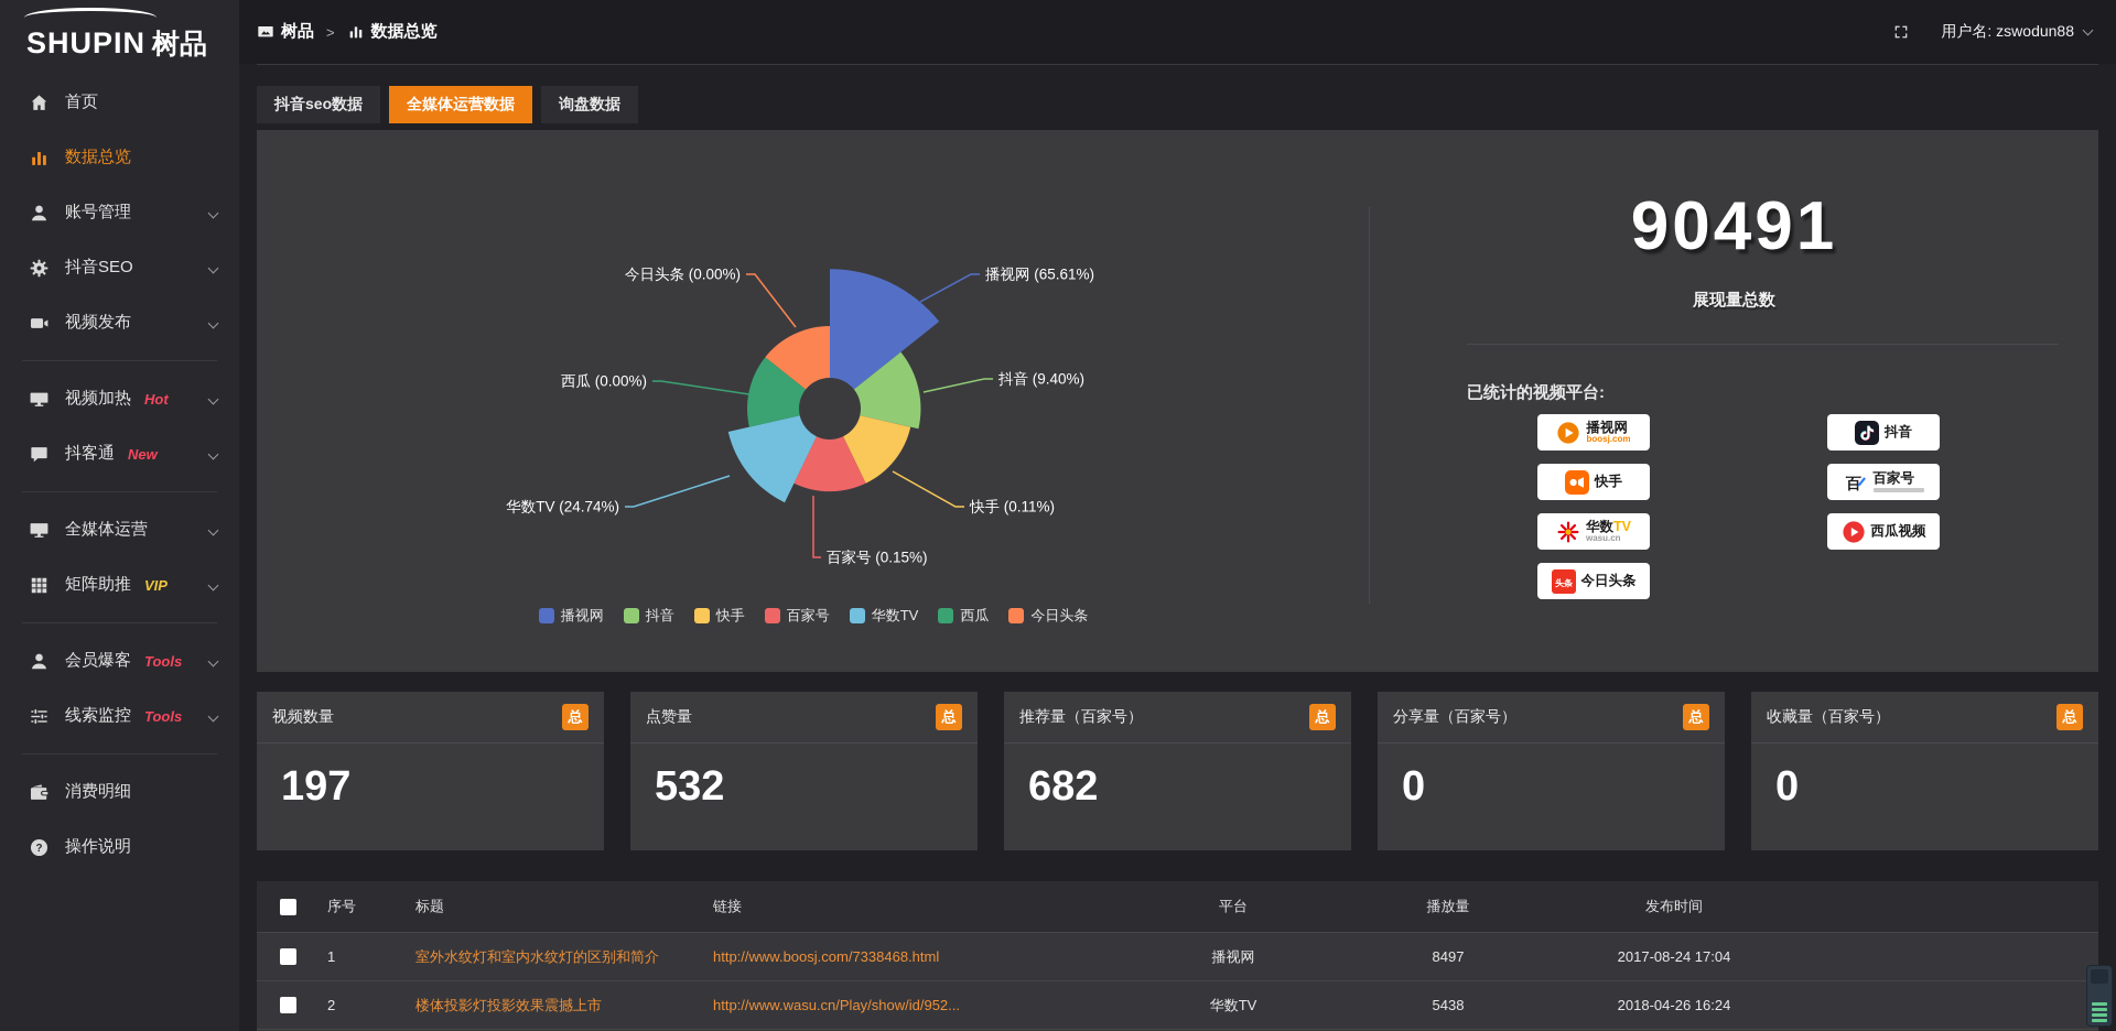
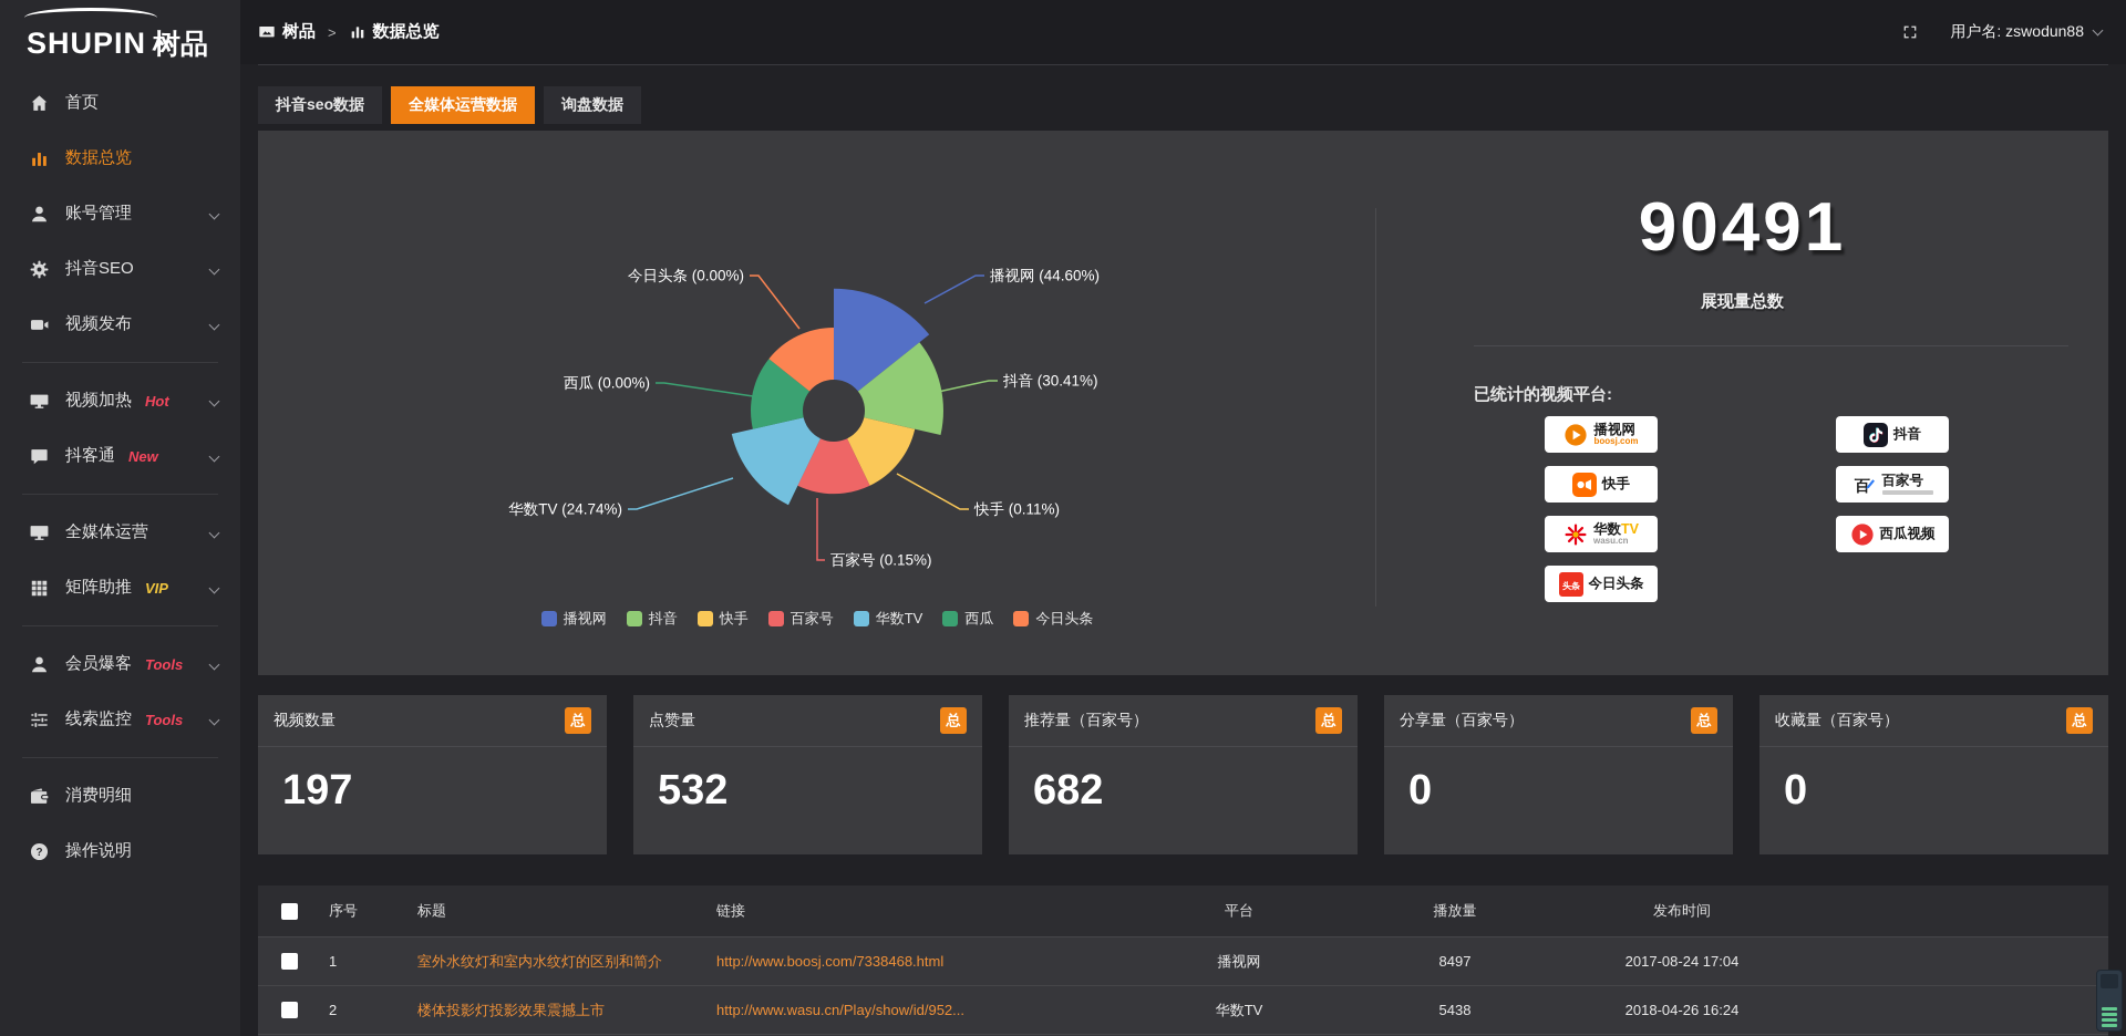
播视网: 65.61% -> 44.60%
抖音: 9.40% -> 30.41%
